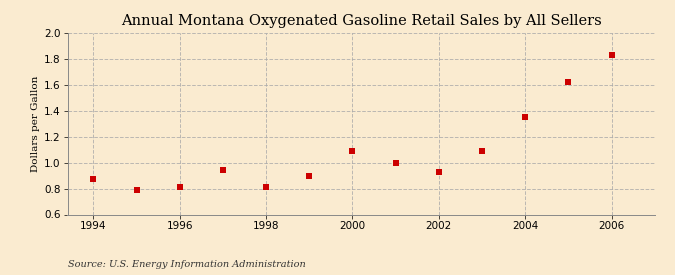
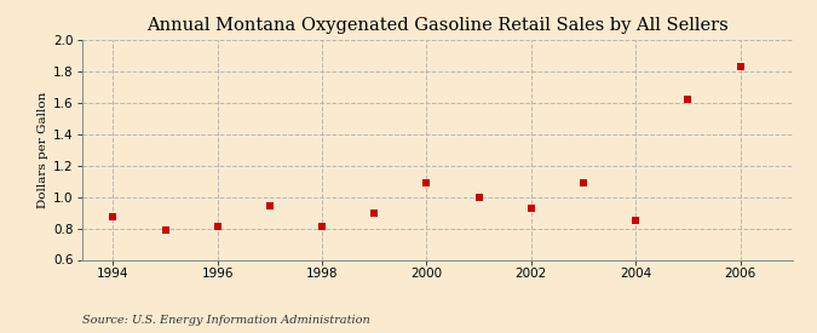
2004: 1.35 -> 0.85
